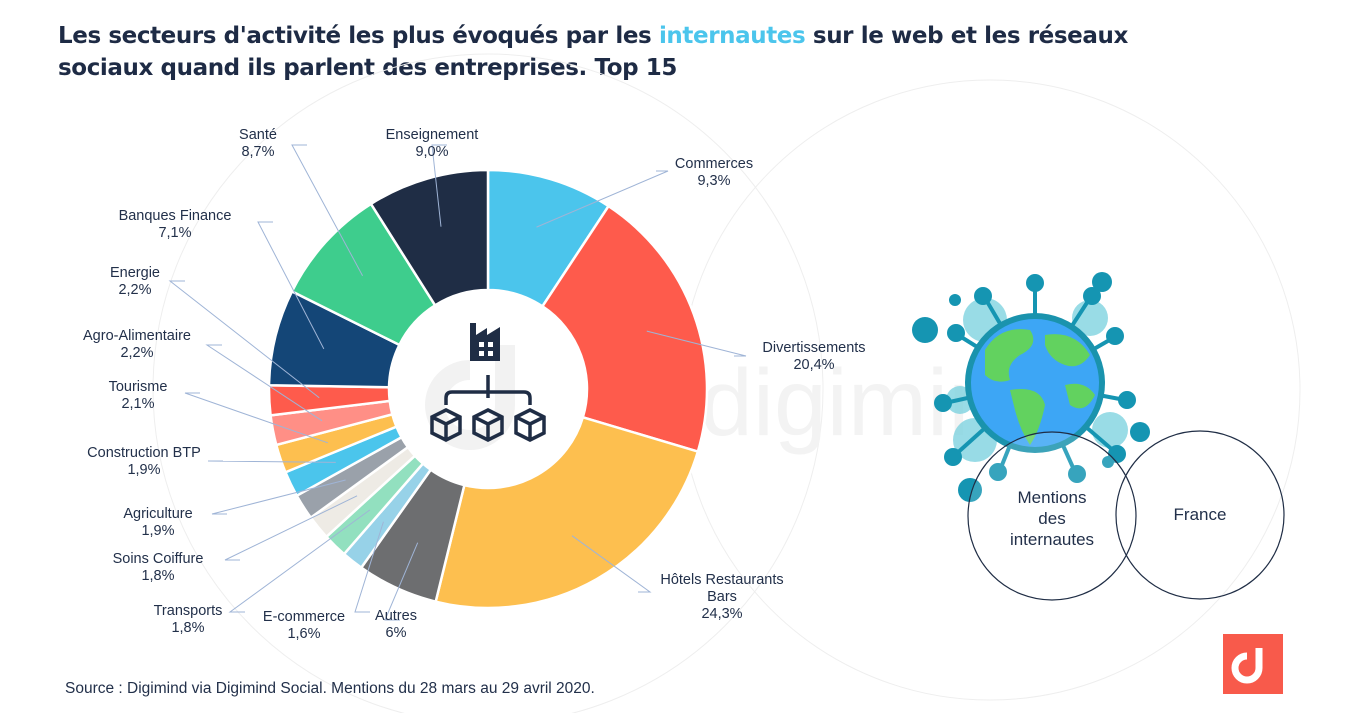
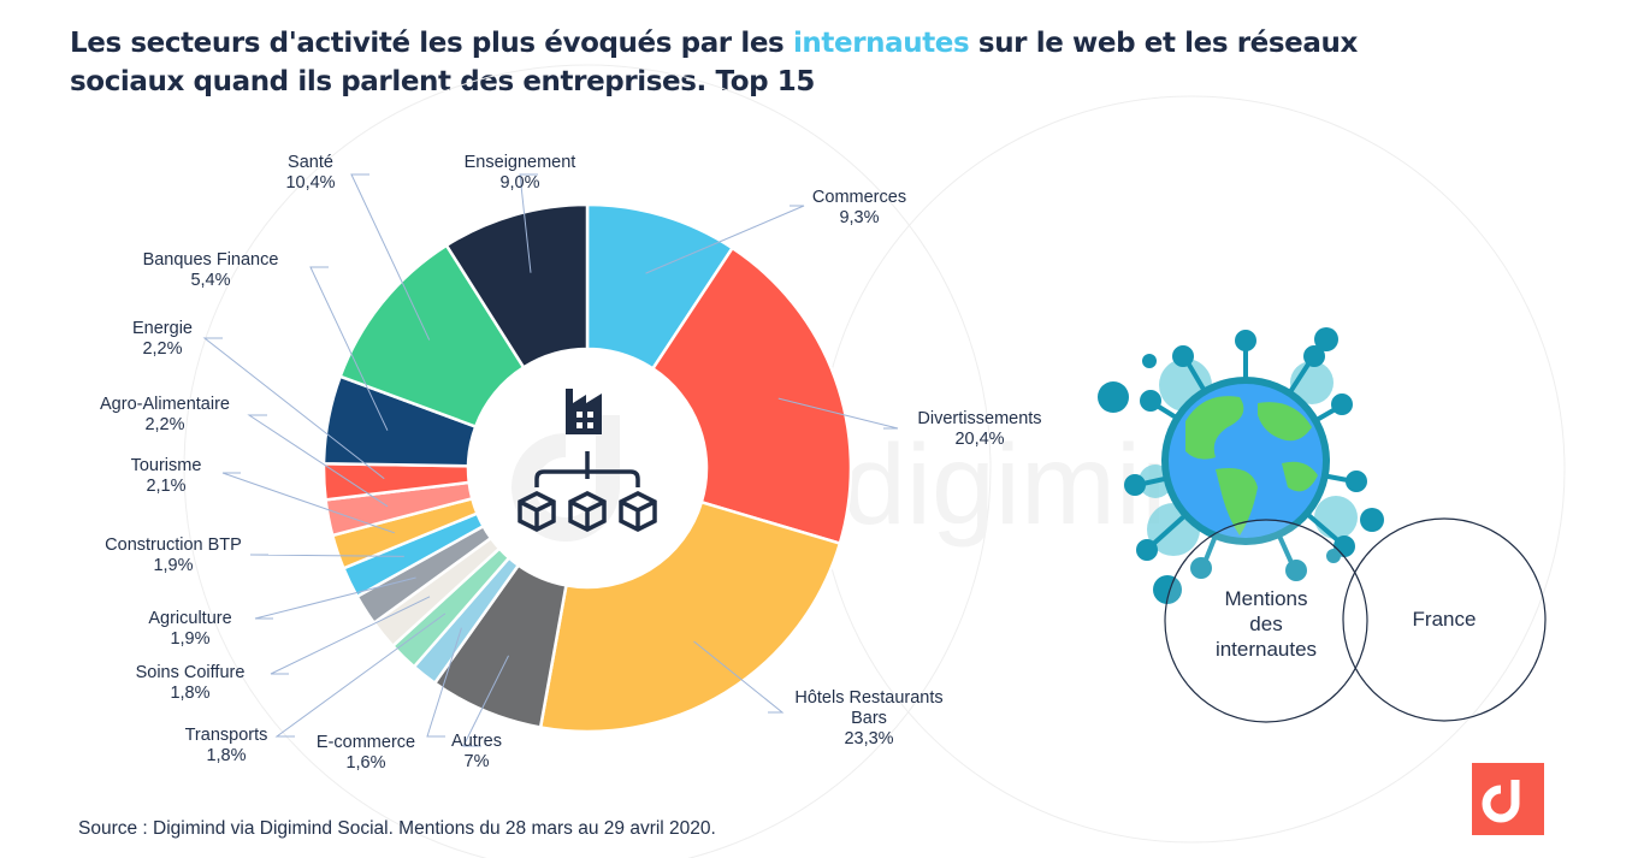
Hôtels Restaurants Bars: 24,3% -> 23,3%
Autres: 6% -> 7%
Banques Finance: 7,1% -> 5,4%
Santé: 8,7% -> 10,4%
